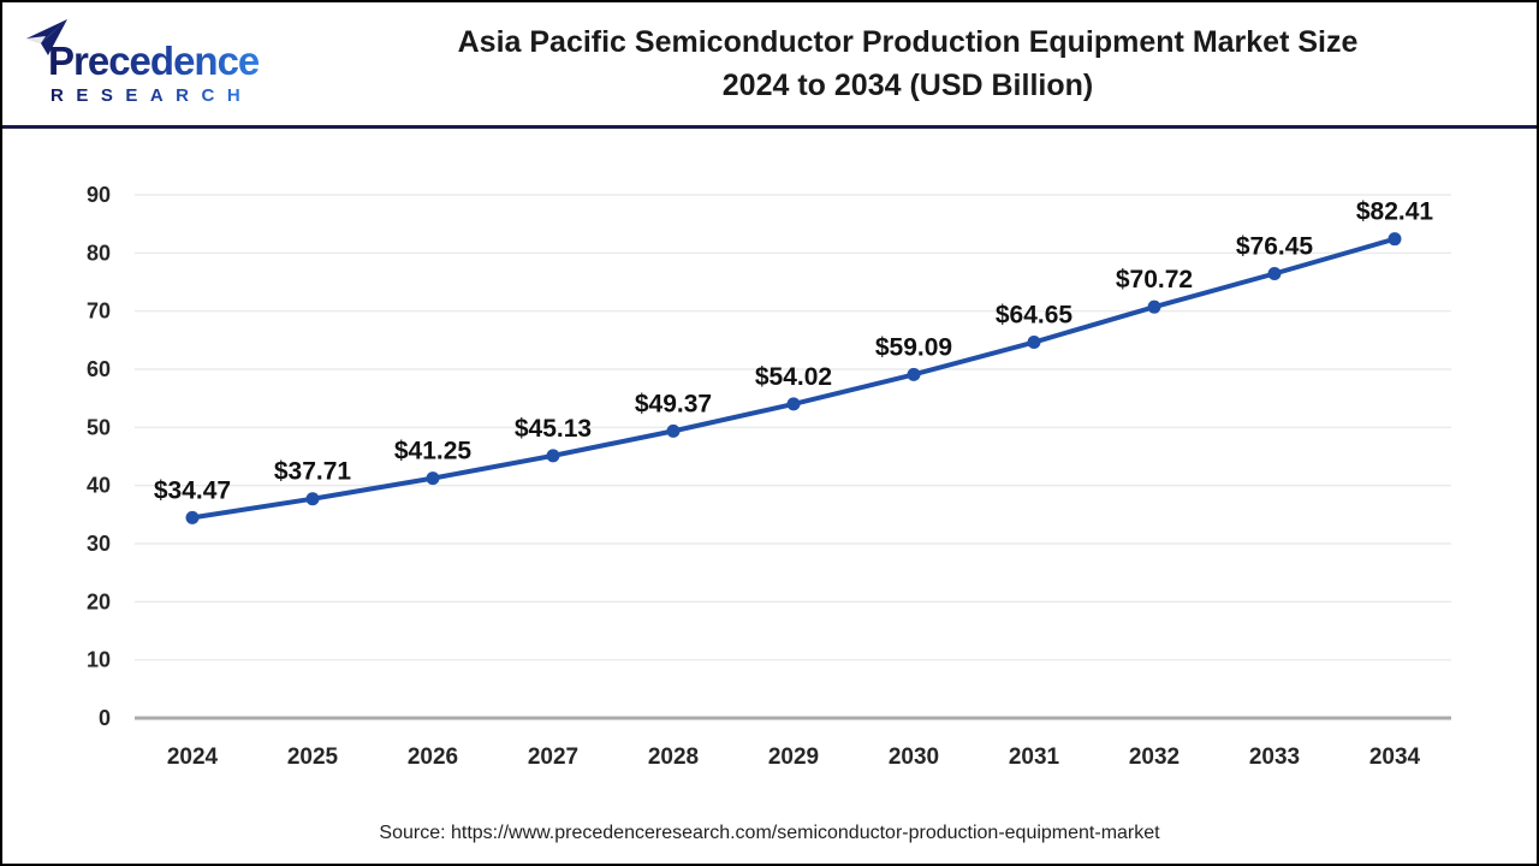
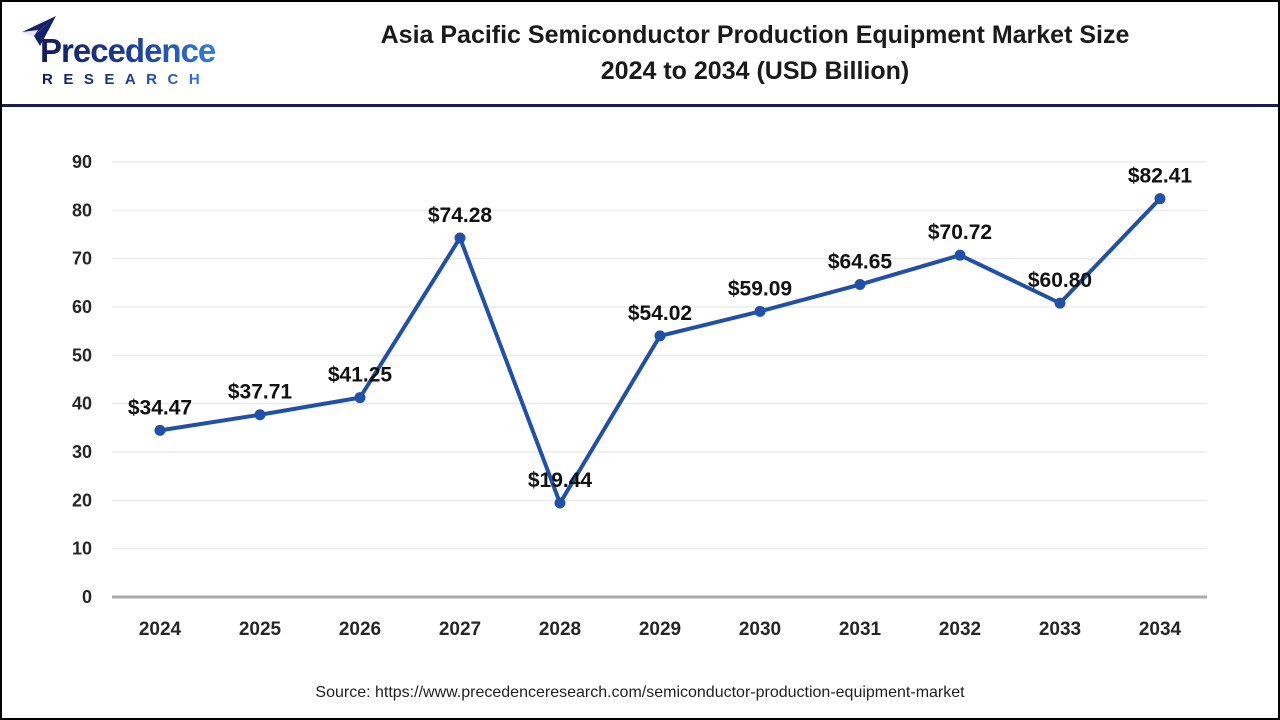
2027: $45.13 -> $74.28
2028: $49.37 -> $19.44
2033: $76.45 -> $60.80
